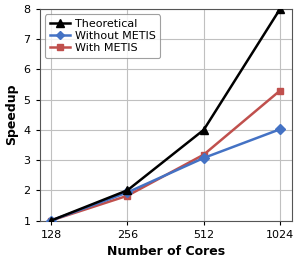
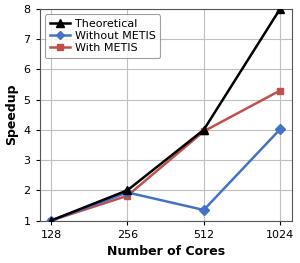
Without METIS/512: 3.07 -> 1.35
With METIS/512: 3.18 -> 3.95
